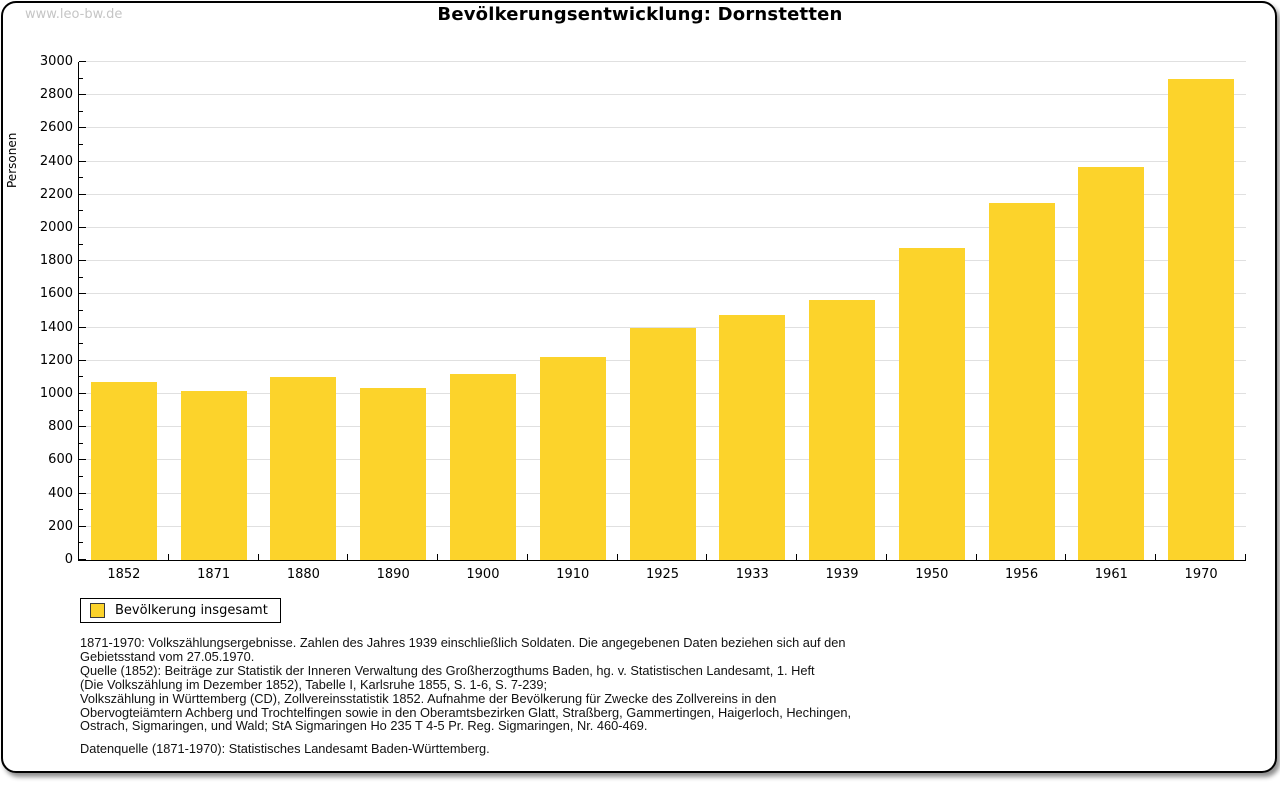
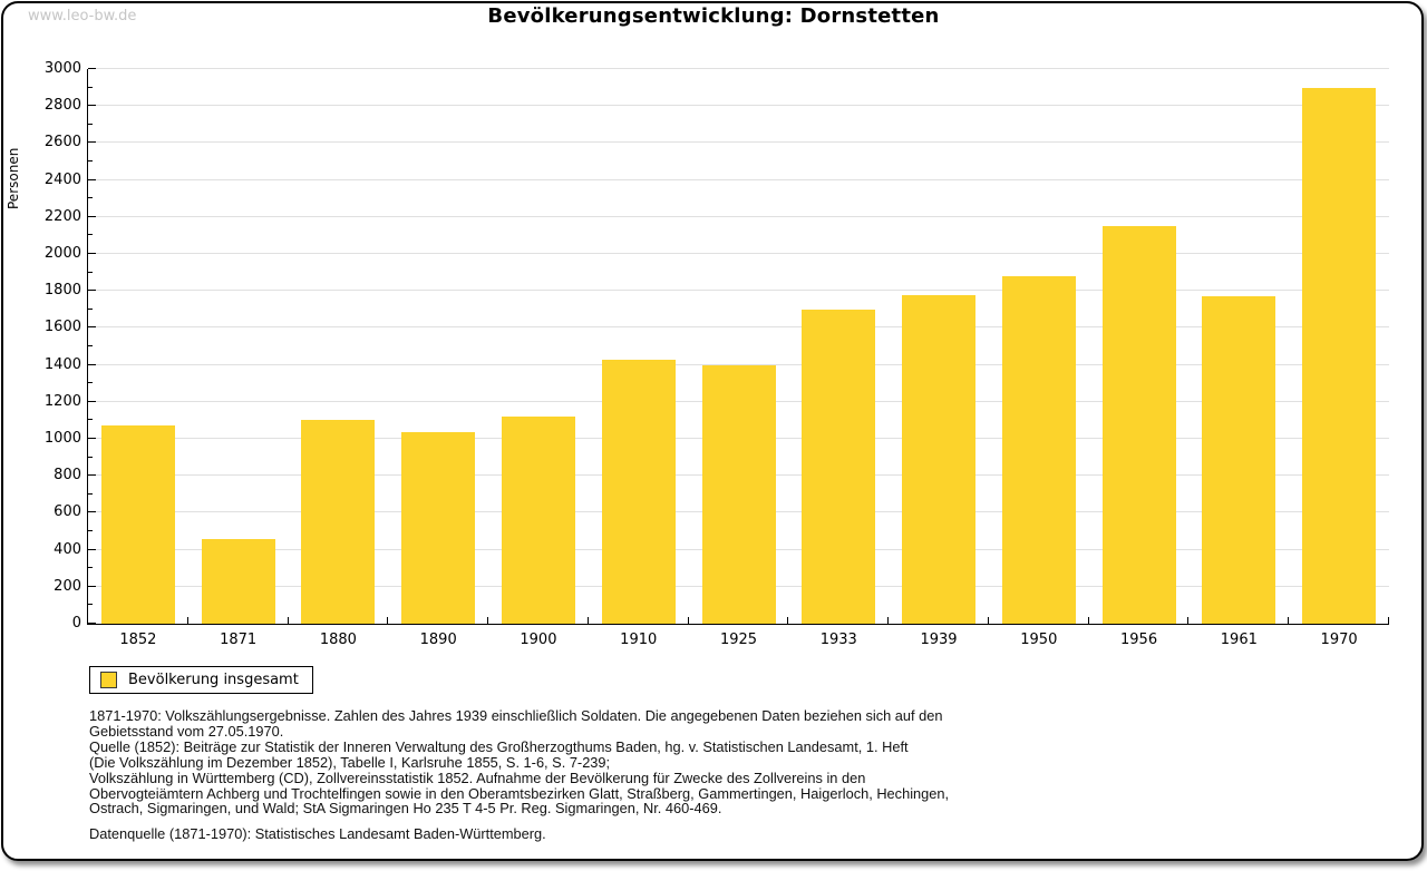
1871: 1020 -> 460
1910: 1220 -> 1430
1933: 1480 -> 1700
1939: 1560 -> 1780
1961: 2370 -> 1770
